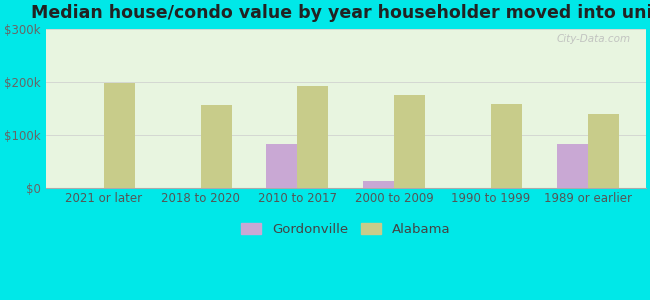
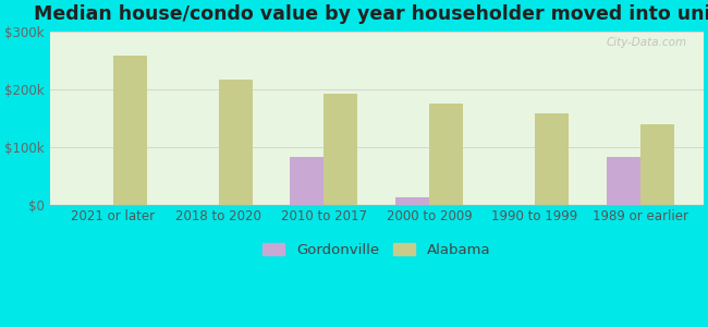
Alabama/2021 or later: $198k -> $258k
Alabama/2018 to 2020: $156k -> $218k
